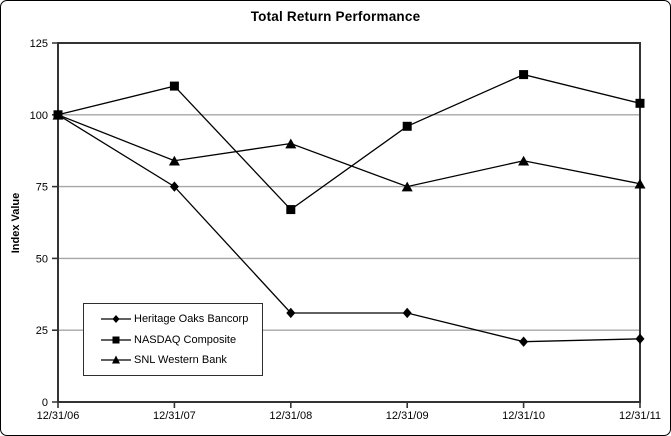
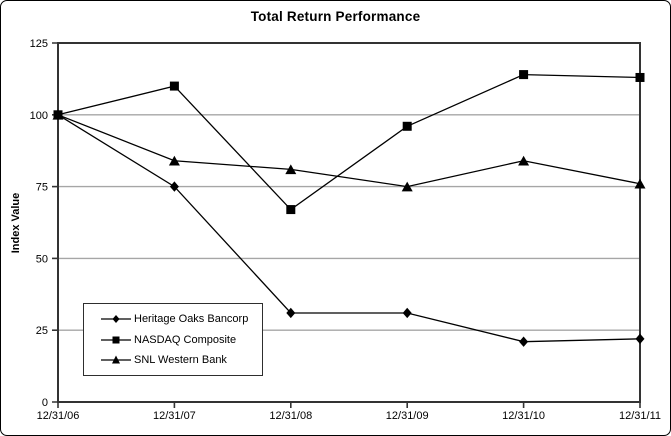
SNL Western Bank/12/31/08: 90 -> 81
NASDAQ Composite/12/31/11: 104 -> 113
